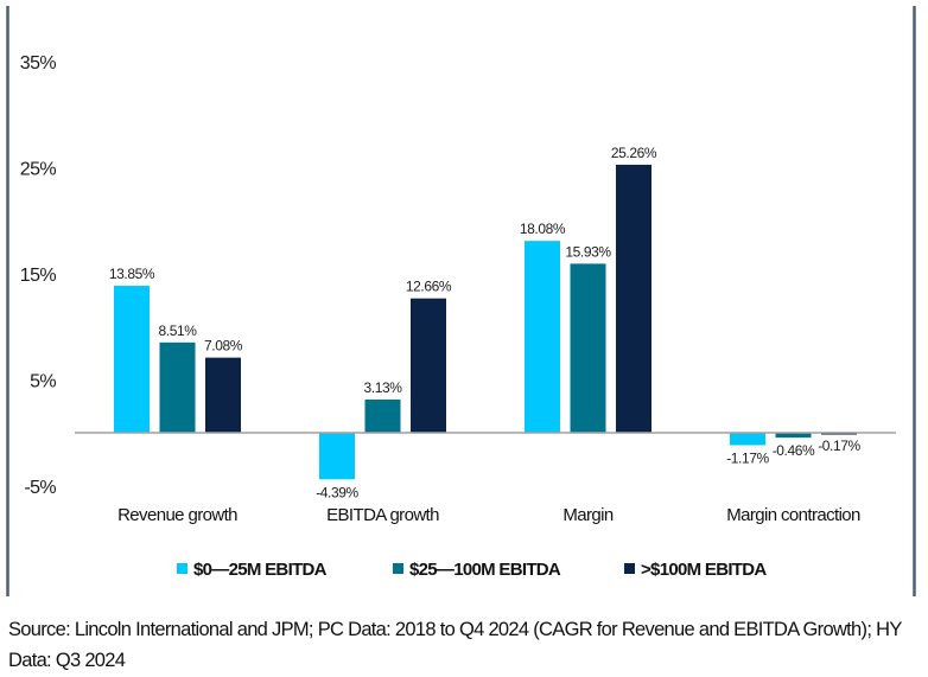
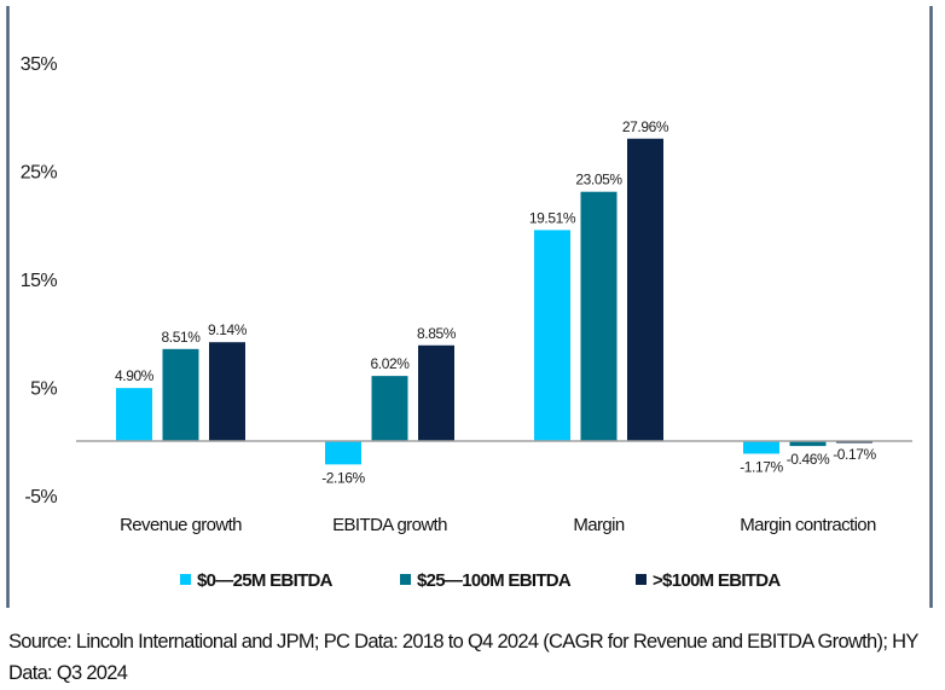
$0—25M EBITDA/Revenue growth: 13.85% -> 4.90%
>$100M EBITDA/Revenue growth: 7.08% -> 9.14%
$0—25M EBITDA/EBITDA growth: -4.39% -> -2.16%
$25—100M EBITDA/EBITDA growth: 3.13% -> 6.02%
>$100M EBITDA/EBITDA growth: 12.66% -> 8.85%
$0—25M EBITDA/Margin: 18.08% -> 19.51%
$25—100M EBITDA/Margin: 15.93% -> 23.05%
>$100M EBITDA/Margin: 25.26% -> 27.96%
